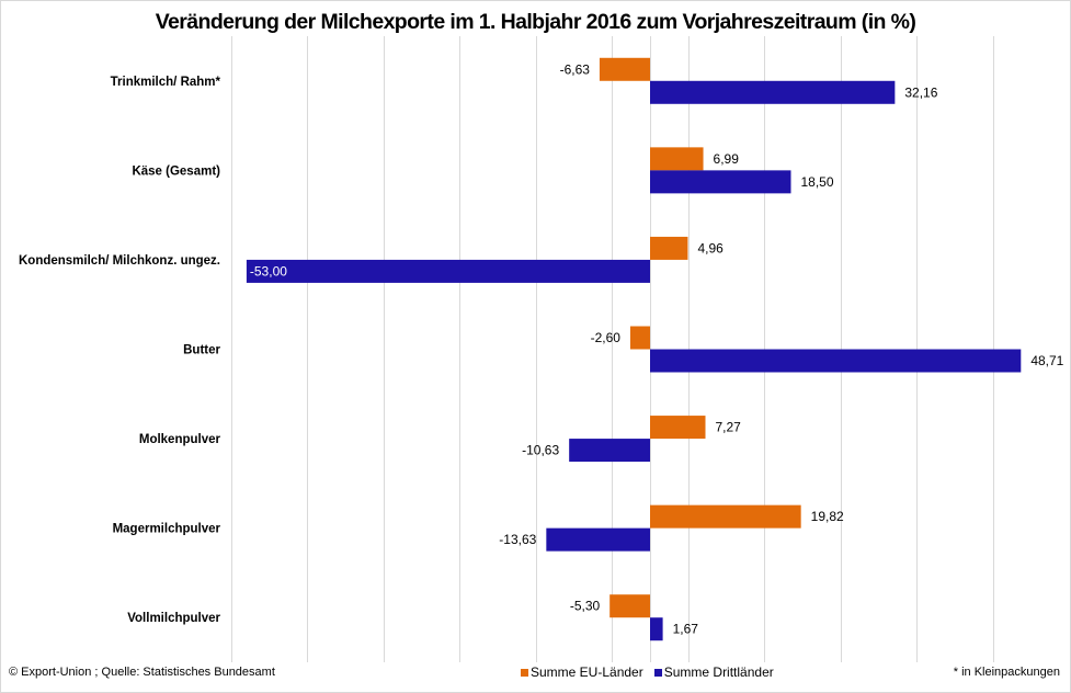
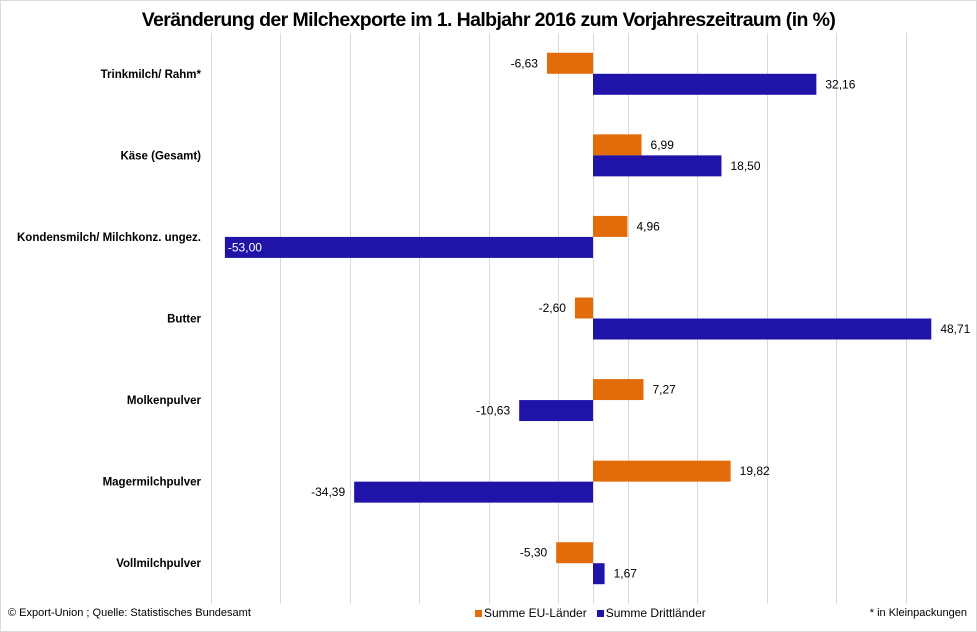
Summe Drittländer/Magermilchpulver: -13,63 -> -34,39
